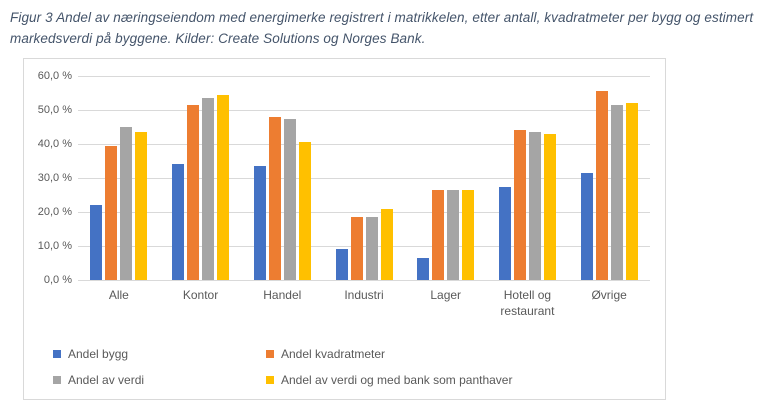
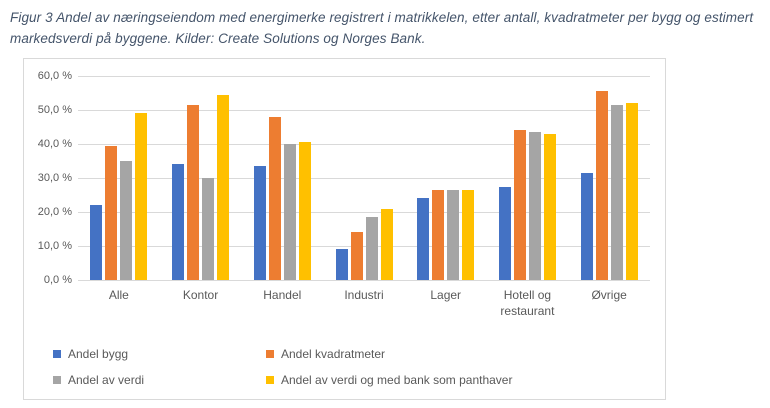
Andel av verdi/Alle: 45% -> 35%
Andel av verdi og med bank som panthaver/Alle: 44% -> 49%
Andel av verdi/Kontor: 54% -> 30%
Andel av verdi/Handel: 48% -> 40%
Andel kvadratmeter/Industri: 18% -> 14%
Andel bygg/Lager: 6% -> 24%
